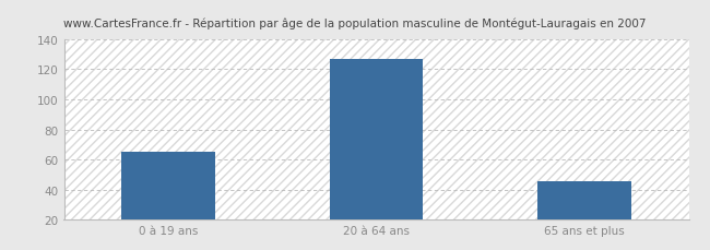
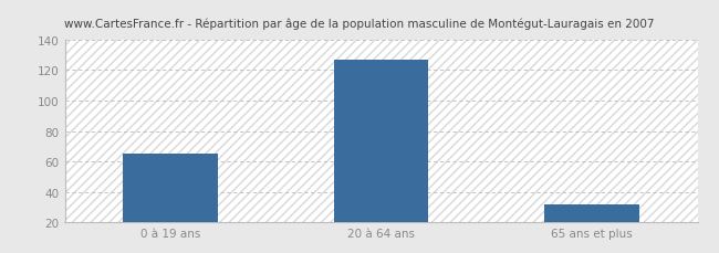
65 ans et plus: 46 -> 32
